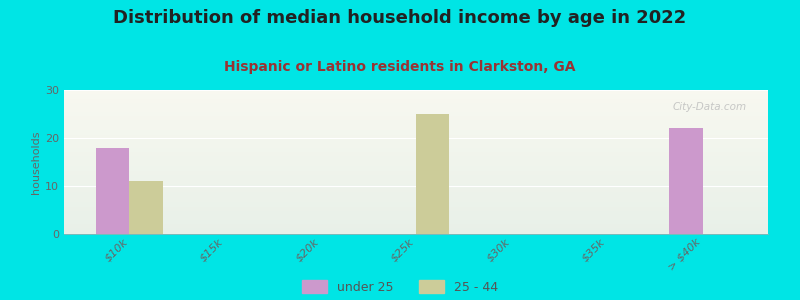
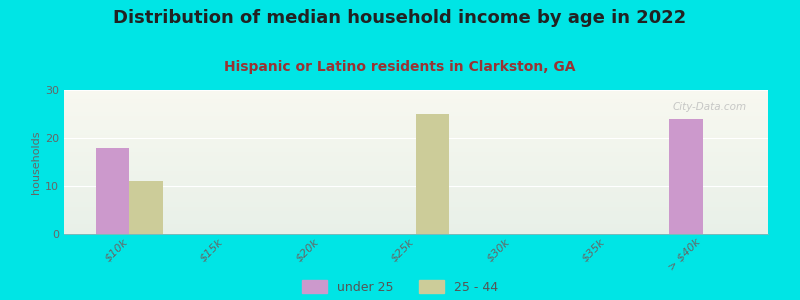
under 25/> $40k: 22 -> 24
